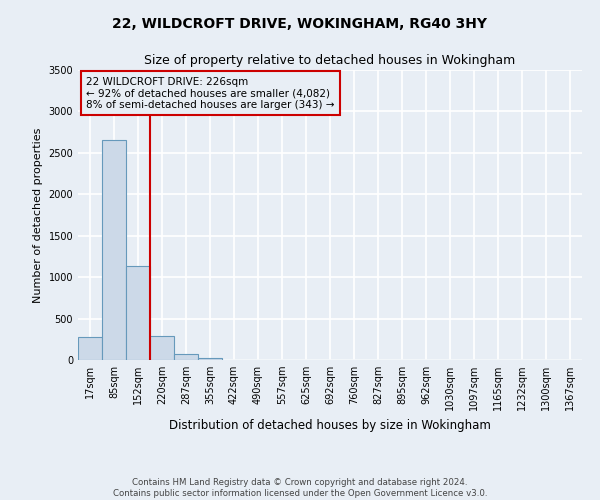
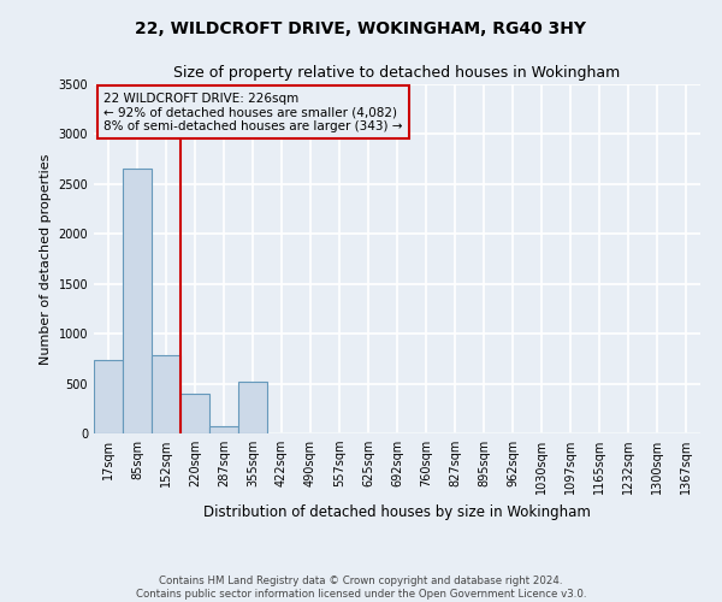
17sqm: 280 -> 740
152sqm: 1140 -> 780
220sqm: 280 -> 400
355sqm: 20 -> 520
